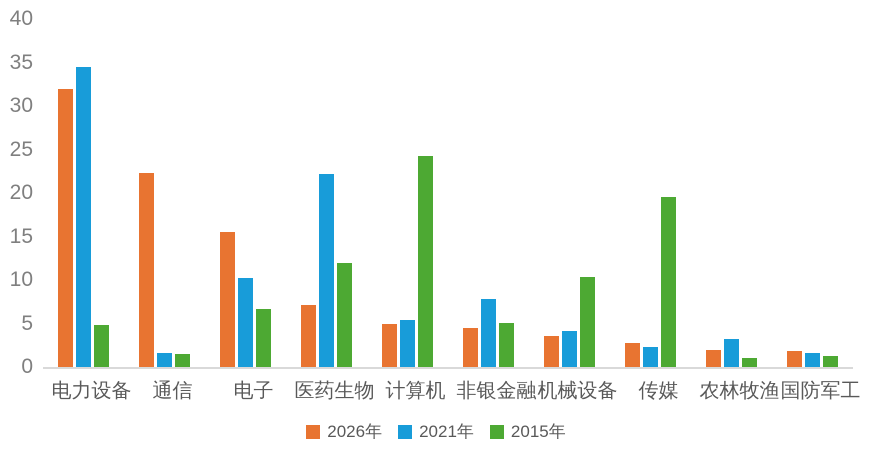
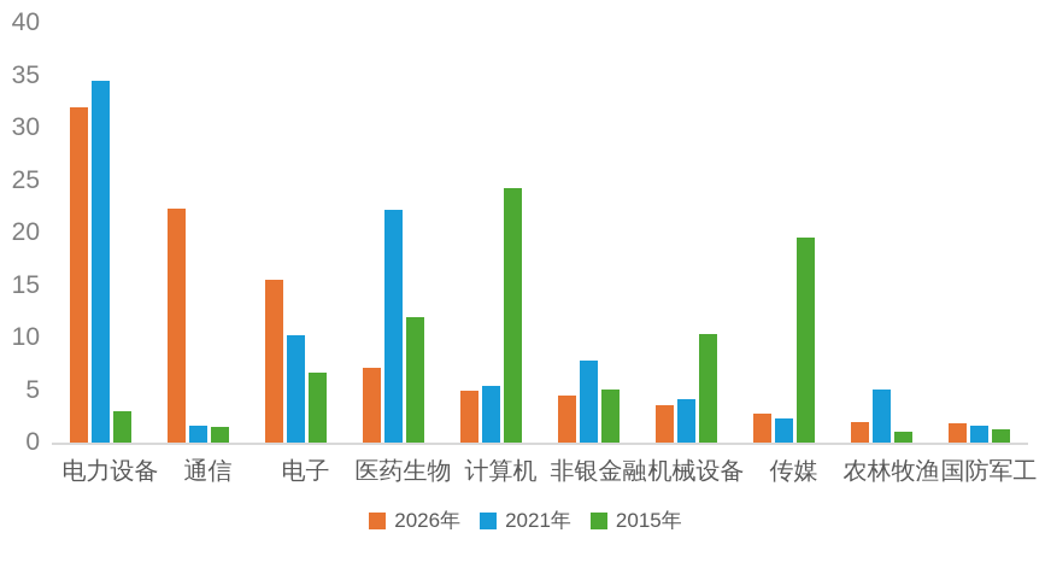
2015年/电力设备: 5 -> 3
2021年/农林牧渔: 3 -> 5
